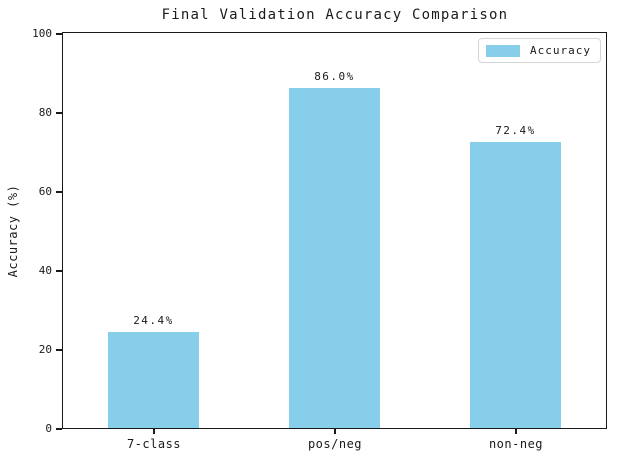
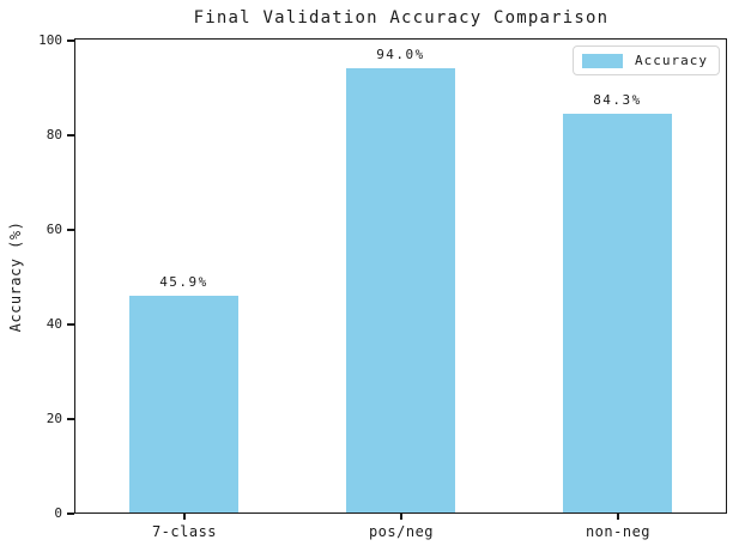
7-class: 24.4% -> 45.9%
pos/neg: 86.0% -> 94.0%
non-neg: 72.4% -> 84.3%
